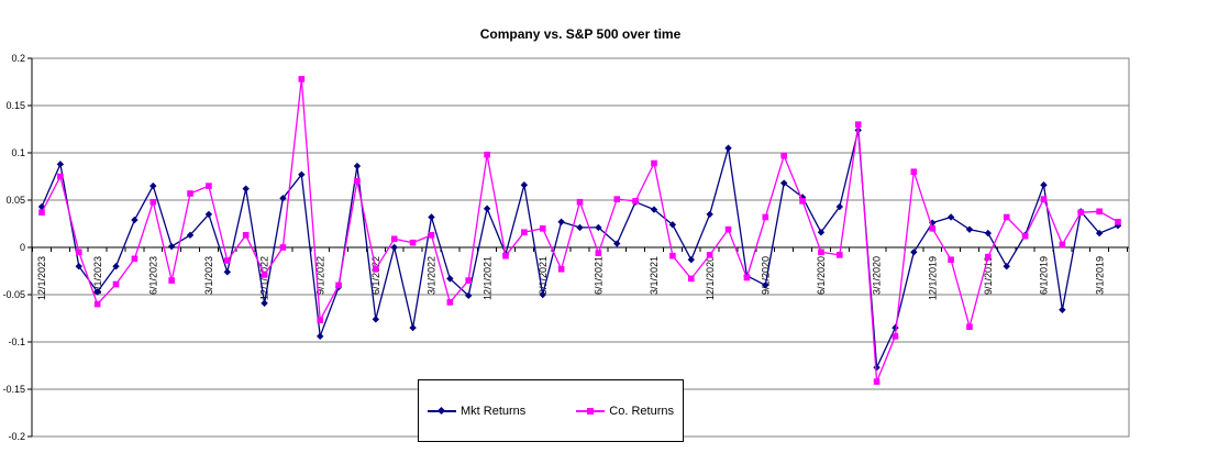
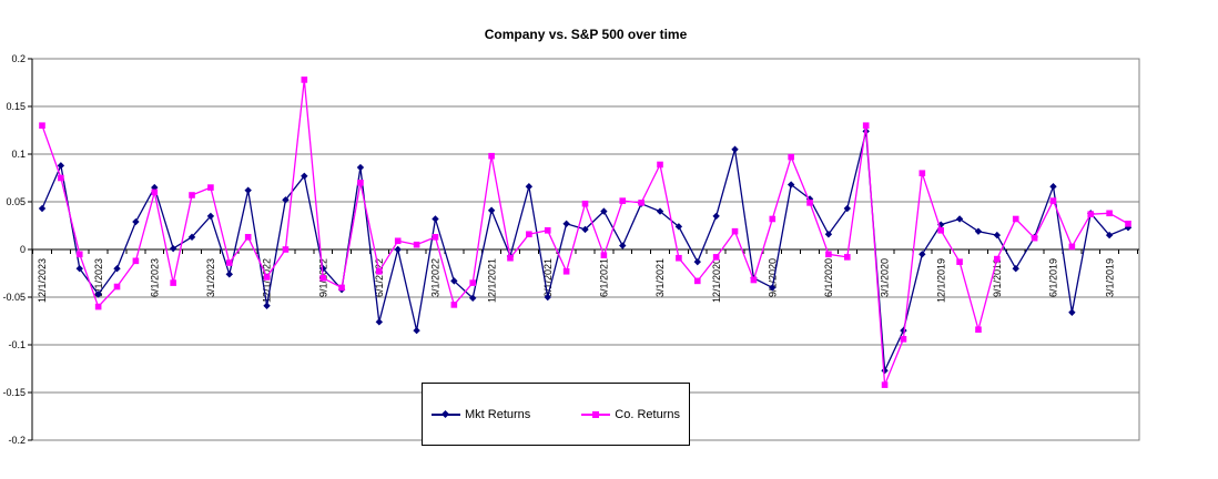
Co. Returns/12/1/2023: 0.04 -> 0.13
Co. Returns/6/1/2023: 0.05 -> 0.06
Mkt Returns/9/1/2022: -0.09 -> -0.02
Co. Returns/9/1/2022: -0.08 -> -0.03
Mkt Returns/6/1/2021: 0.02 -> 0.04
